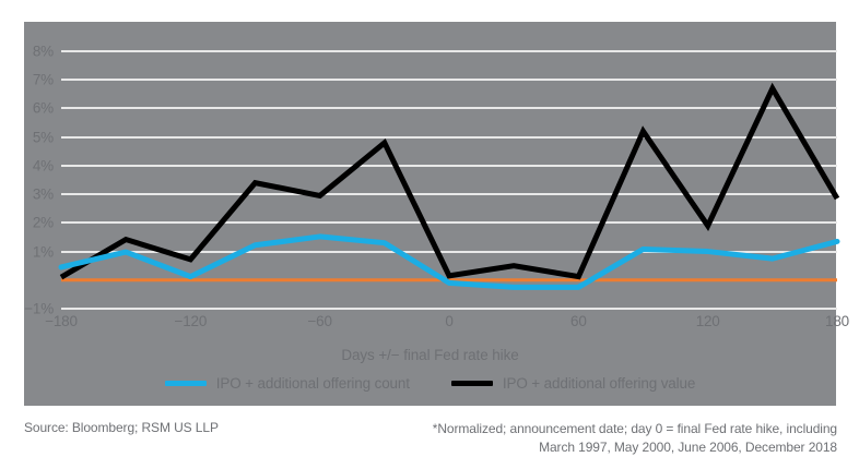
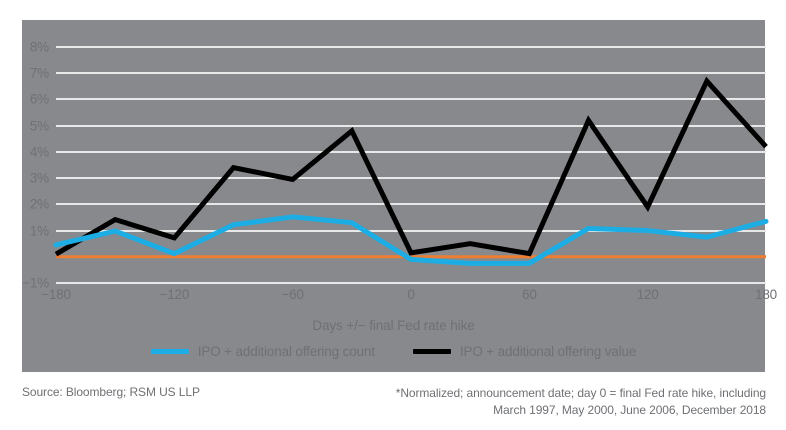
IPO + additional offering value/180: 2.9% -> 4.2%
